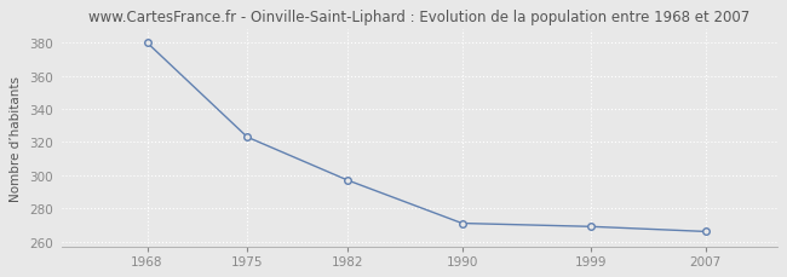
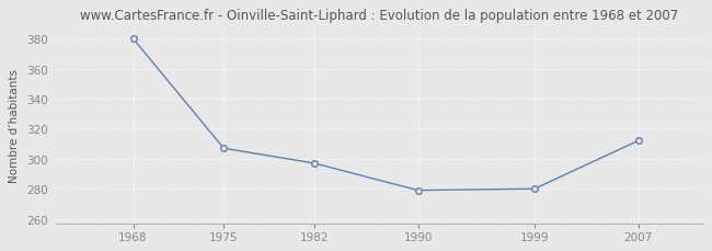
1975: 323 -> 307
1990: 271 -> 279
1999: 269 -> 280
2007: 266 -> 312
